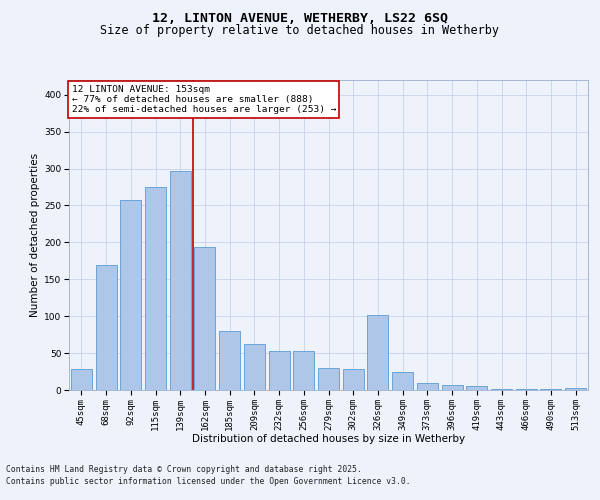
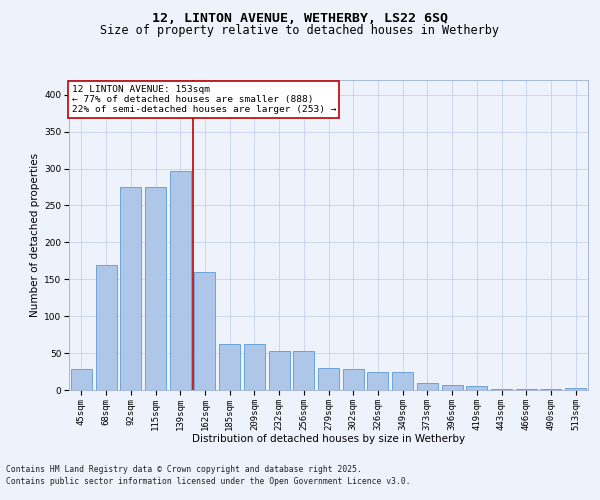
92sqm: 258 -> 275
162sqm: 194 -> 160
185sqm: 80 -> 62
326sqm: 102 -> 25
